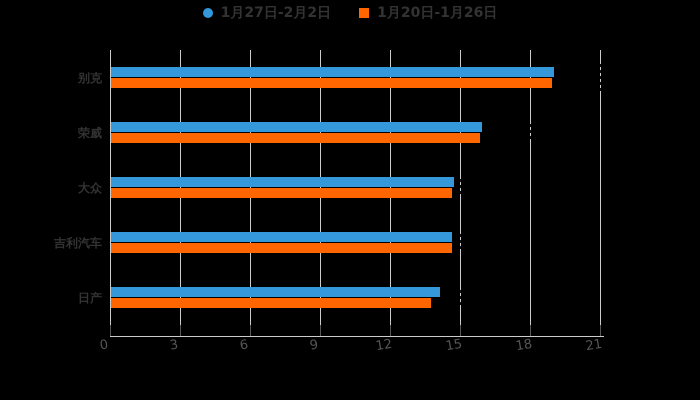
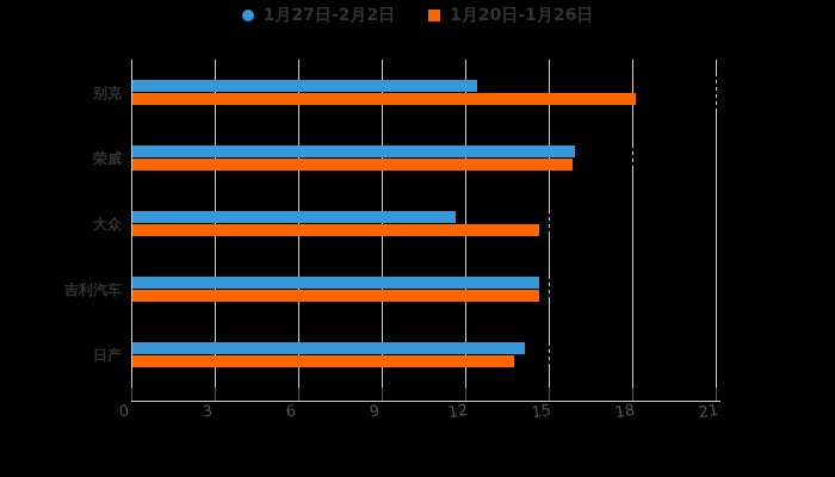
1月27日-2月2日/别克: 19.0 -> 12.4
1月20日-1月26日/别克: 18.9 -> 18.1
1月27日-2月2日/大众: 14.7 -> 11.6
